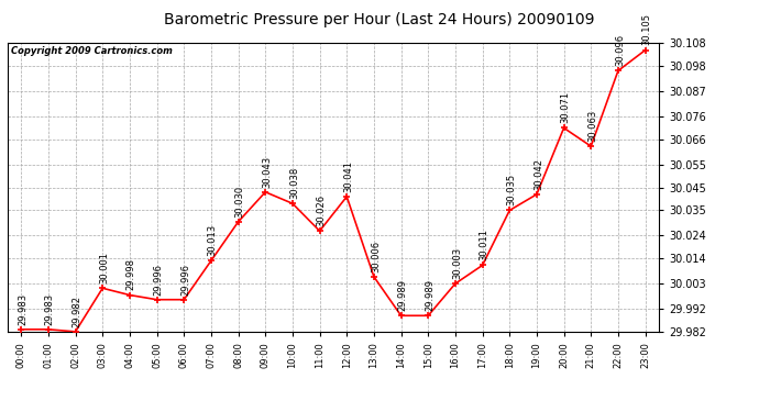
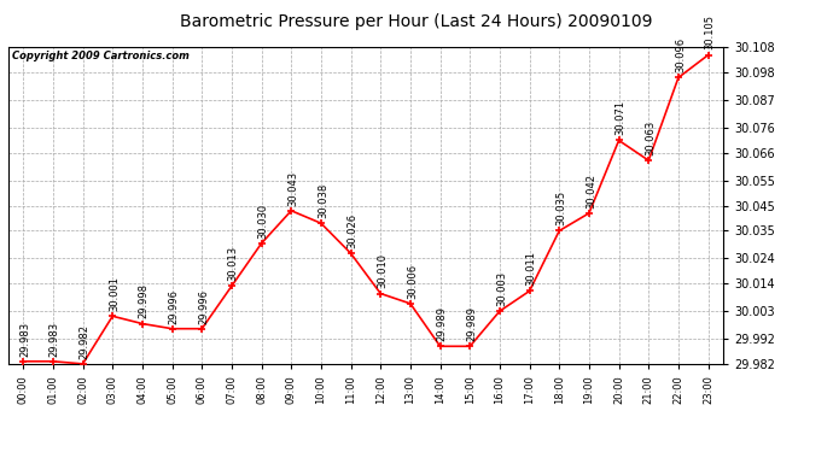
12:00: 30.041 -> 30.010
